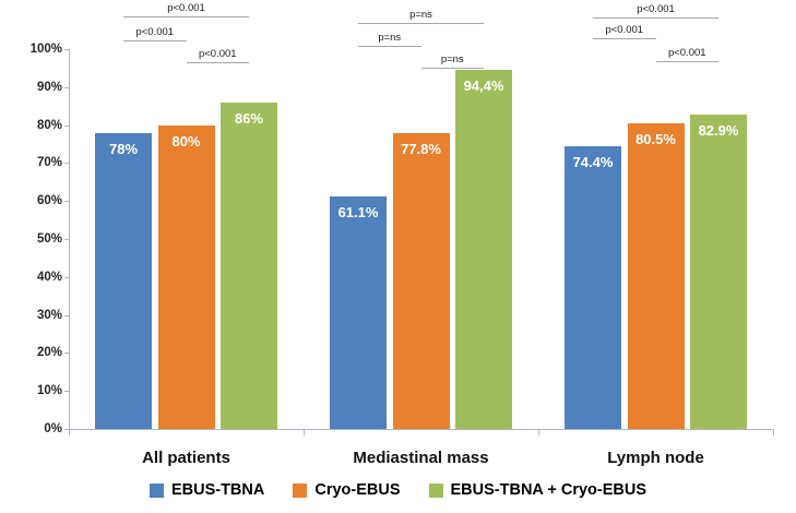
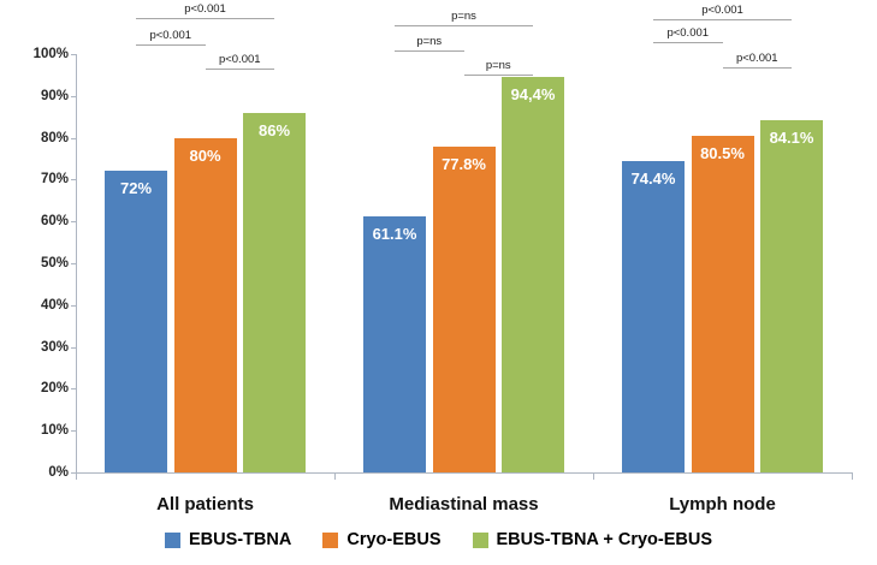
EBUS-TBNA/All patients: 78% -> 72%
EBUS-TBNA + Cryo-EBUS/Lymph node: 82.9% -> 84.1%
